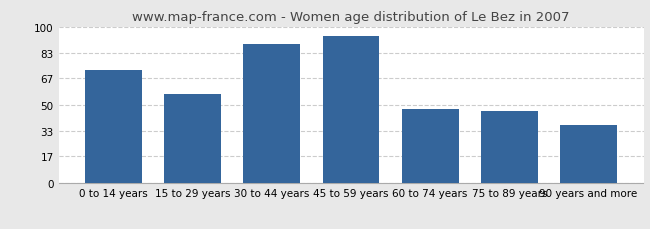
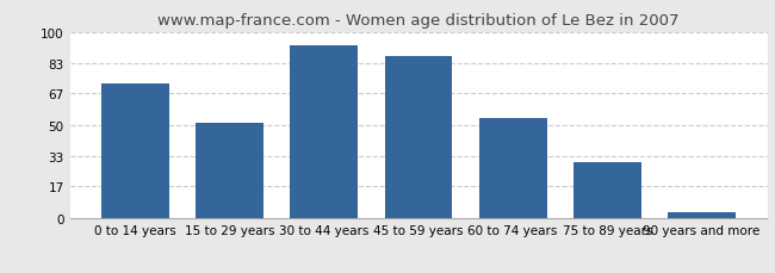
15 to 29 years: 57 -> 51
30 to 44 years: 89 -> 93
45 to 59 years: 94 -> 87
60 to 74 years: 47 -> 54
75 to 89 years: 46 -> 30
90 years and more: 37 -> 3
